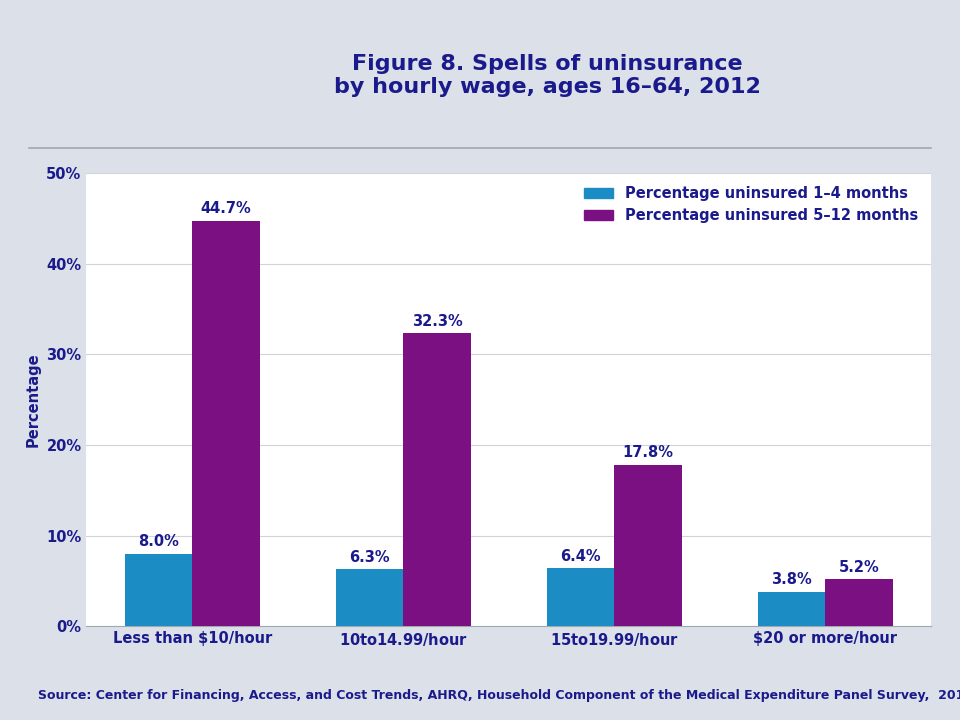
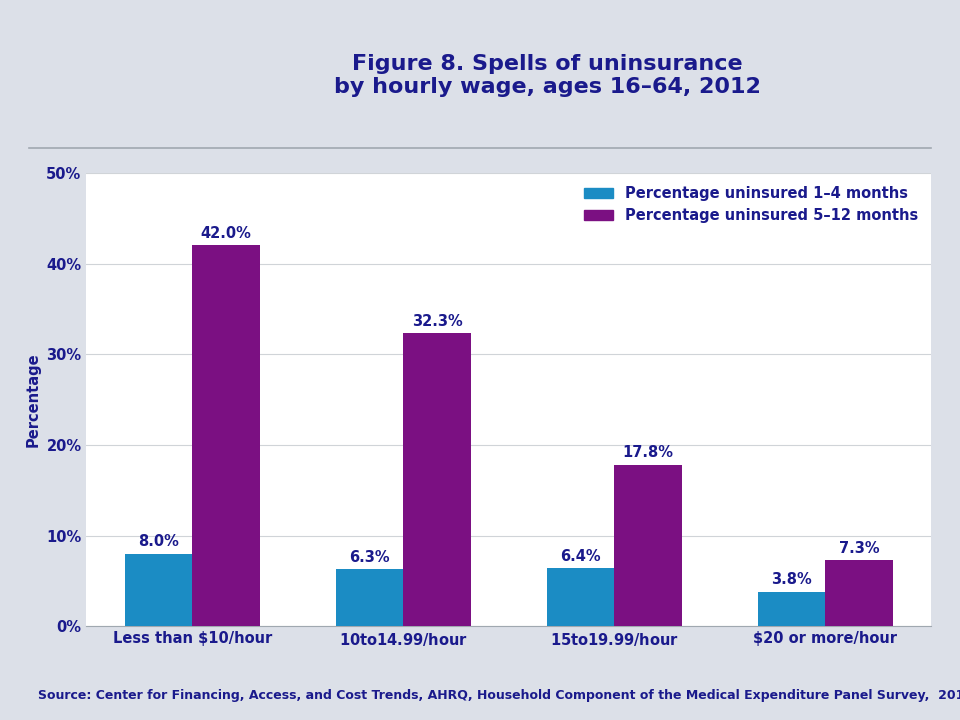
Percentage uninsured 5–12 months/Less than $10/hour: 44.7% -> 42.0%
Percentage uninsured 5–12 months/$20 or more/hour: 5.2% -> 7.3%
